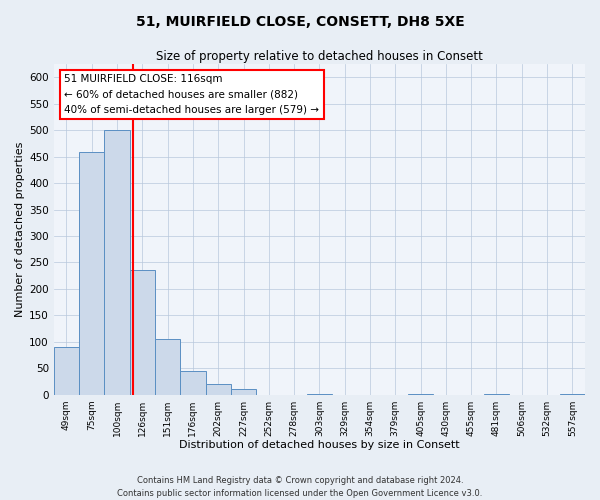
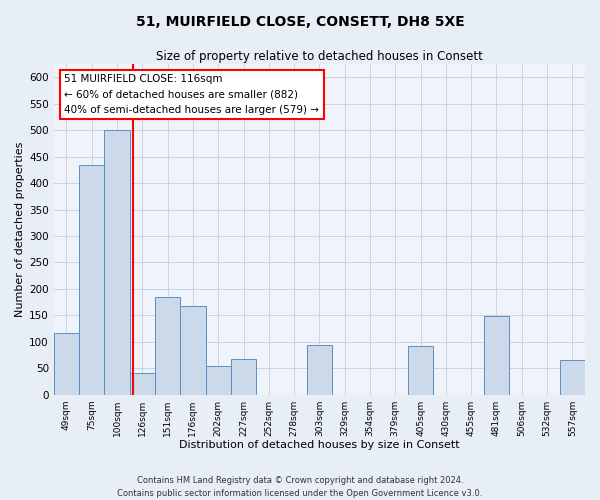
49sqm: 90 -> 116
75sqm: 458 -> 434
126sqm: 236 -> 40
151sqm: 105 -> 184
176sqm: 45 -> 168
202sqm: 20 -> 54
227sqm: 10 -> 68
303sqm: 2 -> 94
405sqm: 1 -> 92
481sqm: 1 -> 148
557sqm: 1 -> 66
